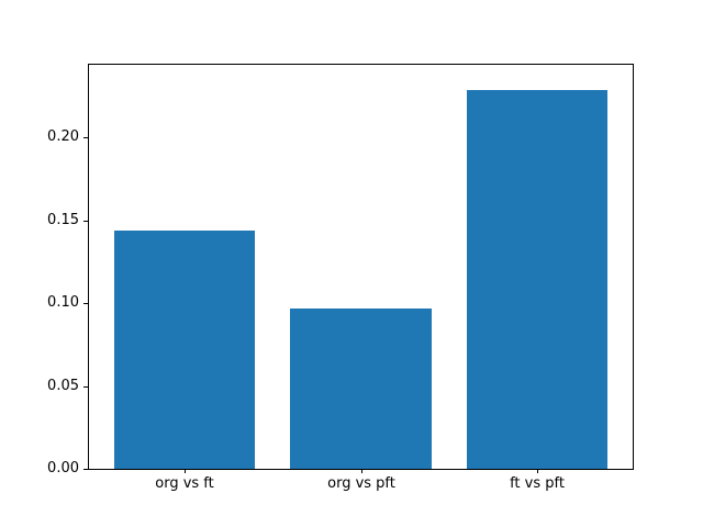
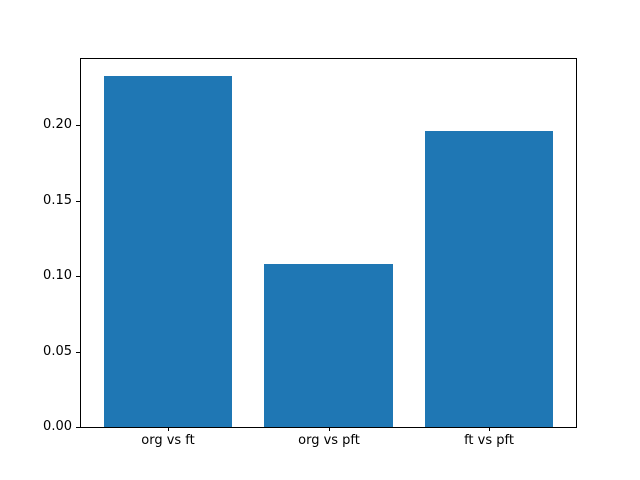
org vs ft: 0.144 -> 0.233
org vs pft: 0.097 -> 0.108
ft vs pft: 0.229 -> 0.196
